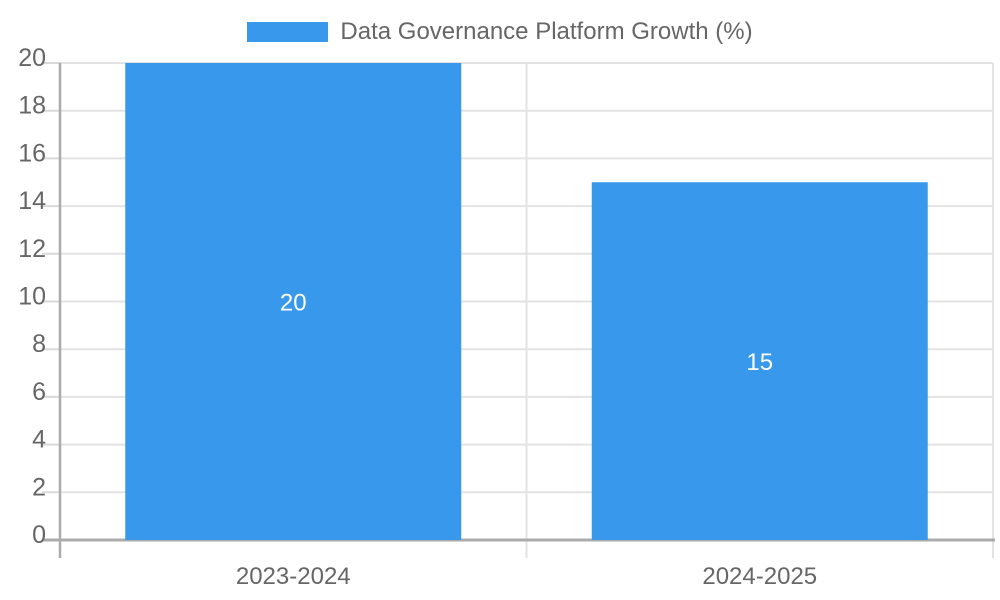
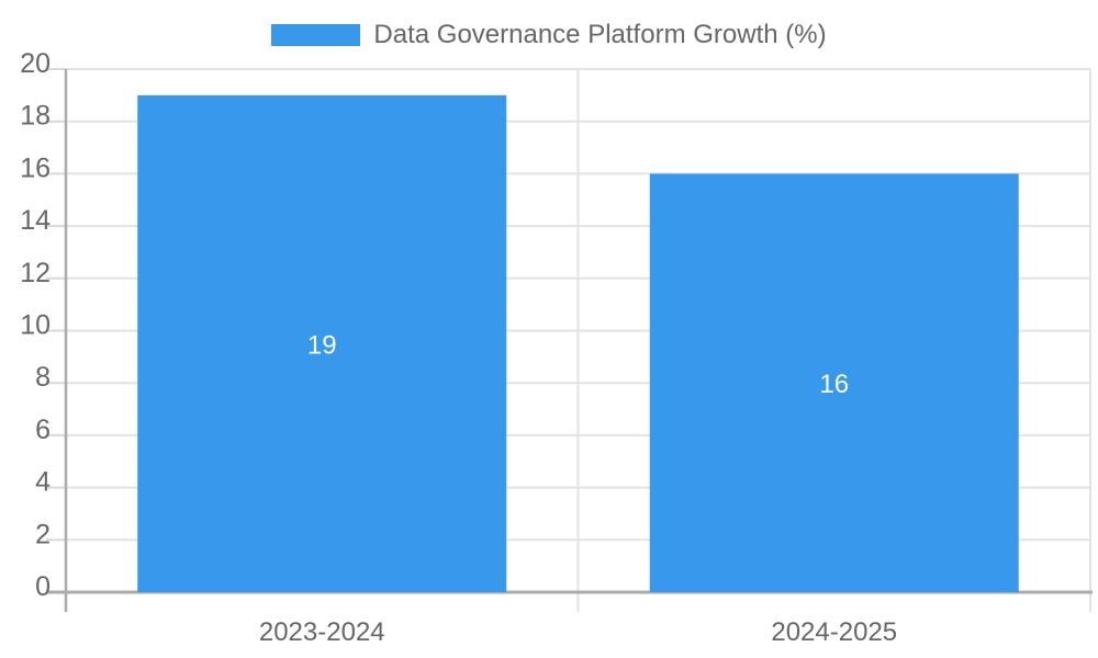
2023-2024: 20 -> 19
2024-2025: 15 -> 16
